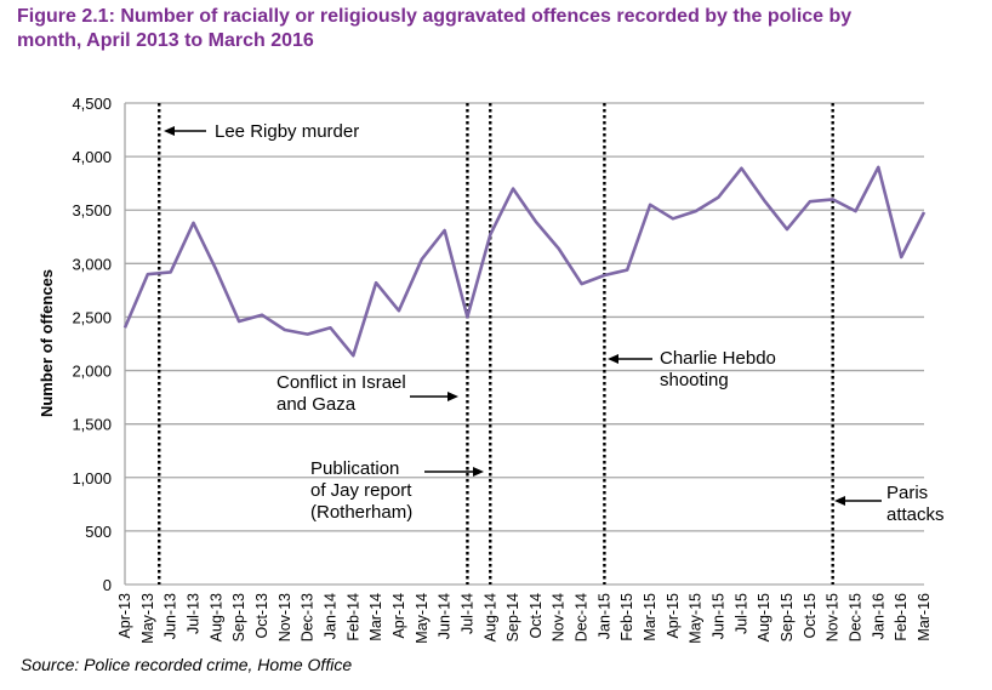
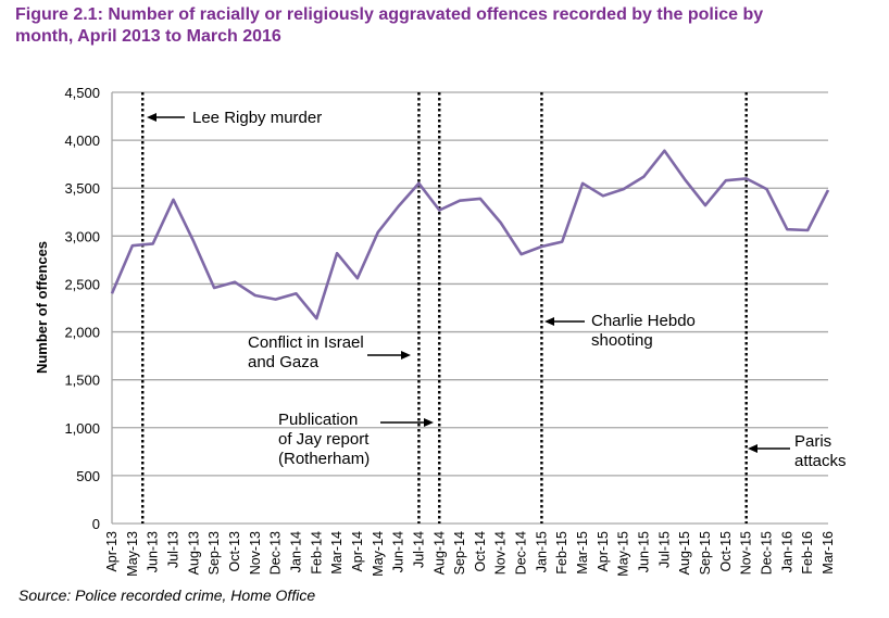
Jul-14: 2500 -> 3600
Sep-14: 3700 -> 3400
Jan-16: 3900 -> 3100
